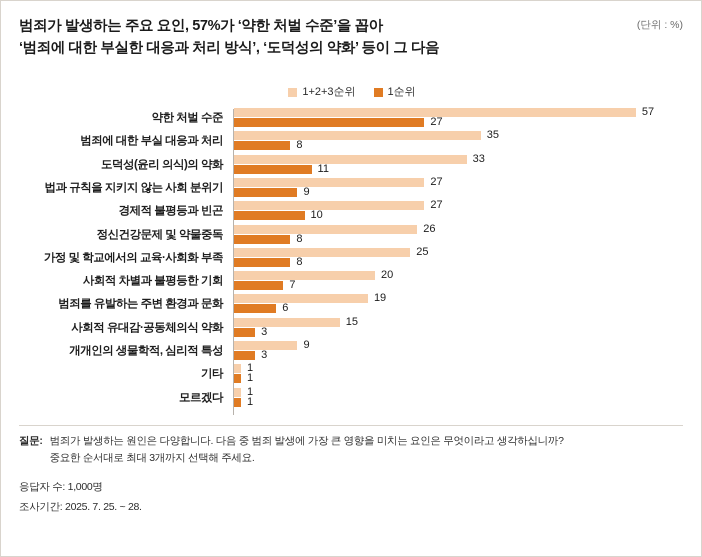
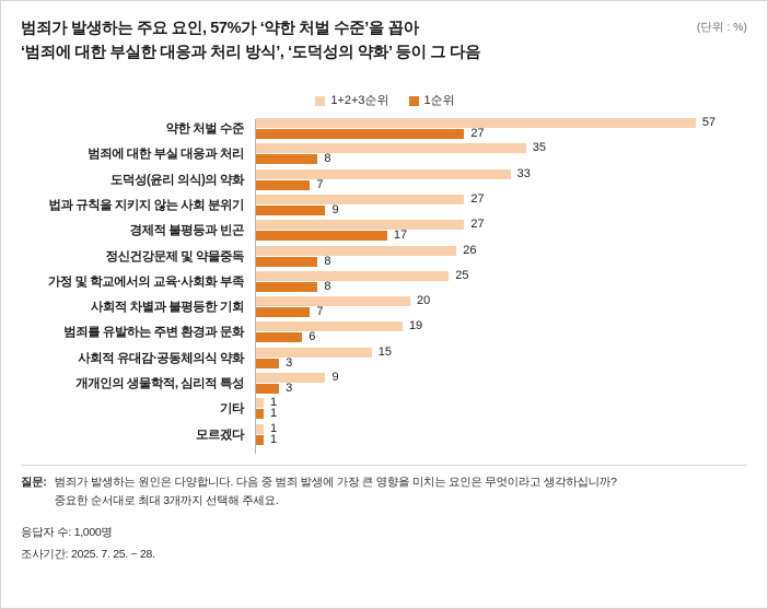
1순위/도덕성(윤리 의식)의 약화: 11 -> 7
1순위/경제적 불평등과 빈곤: 10 -> 17
